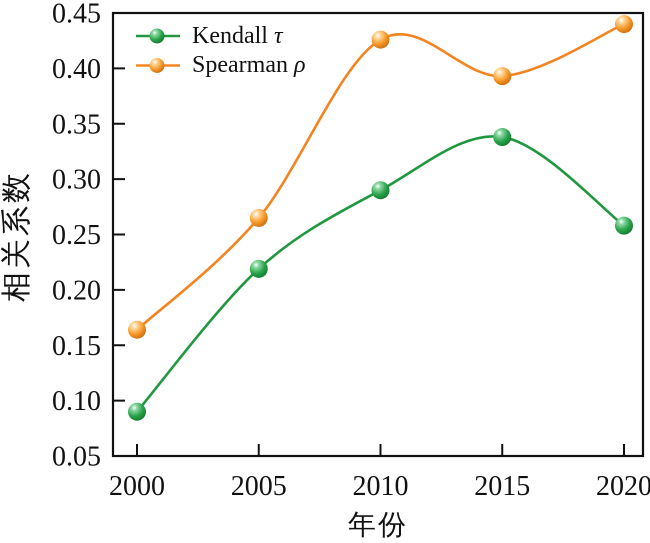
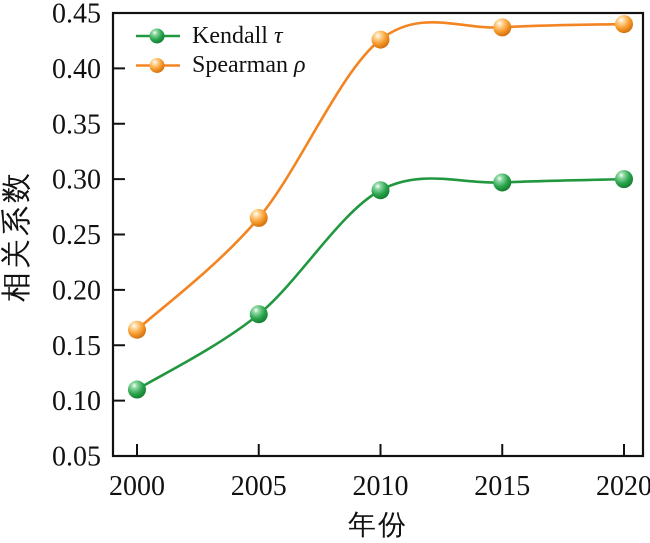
Kendall τ/2000: 0.090 -> 0.110
Kendall τ/2005: 0.219 -> 0.178
Kendall τ/2015: 0.338 -> 0.297
Spearman ρ/2015: 0.393 -> 0.437
Kendall τ/2020: 0.258 -> 0.300
